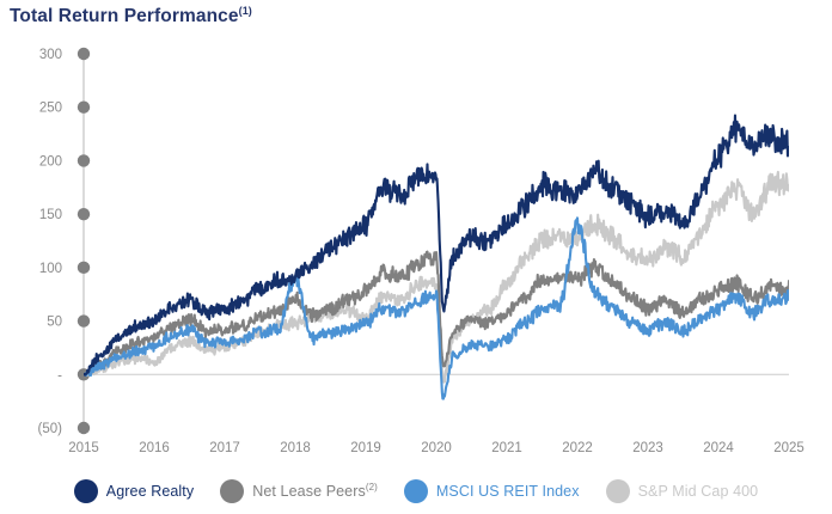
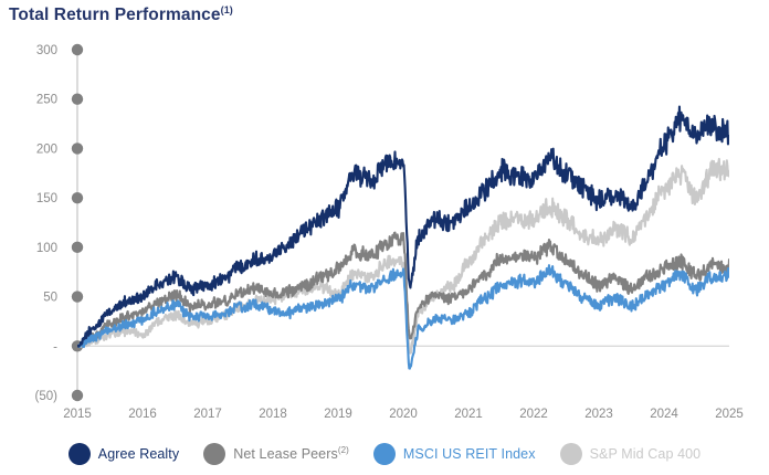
Net Lease Peers/2018: 70 -> 50
MSCI US REIT Index/2018: 90 -> 40
MSCI US REIT Index/2022: 140 -> 60
